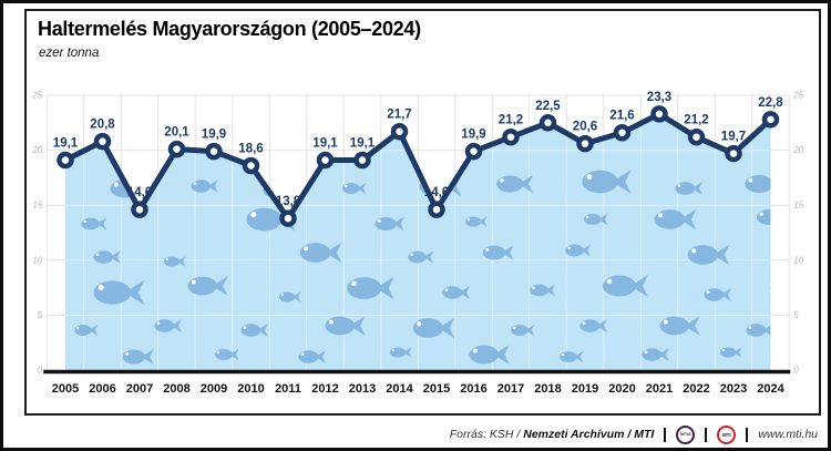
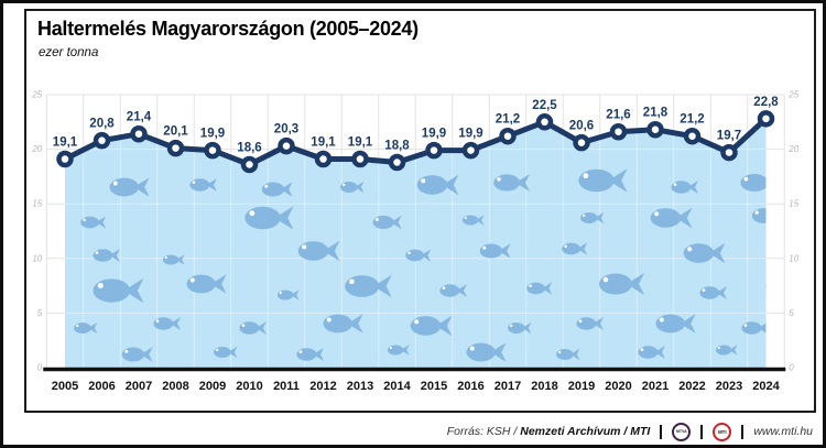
2007: 14,6 -> 21,4
2011: 13,8 -> 20,3
2014: 21,7 -> 18,8
2015: 14,6 -> 19,9
2021: 23,3 -> 21,8
